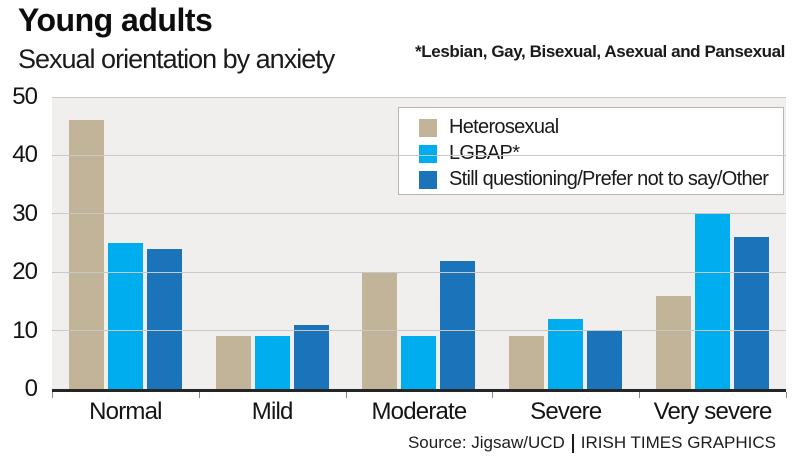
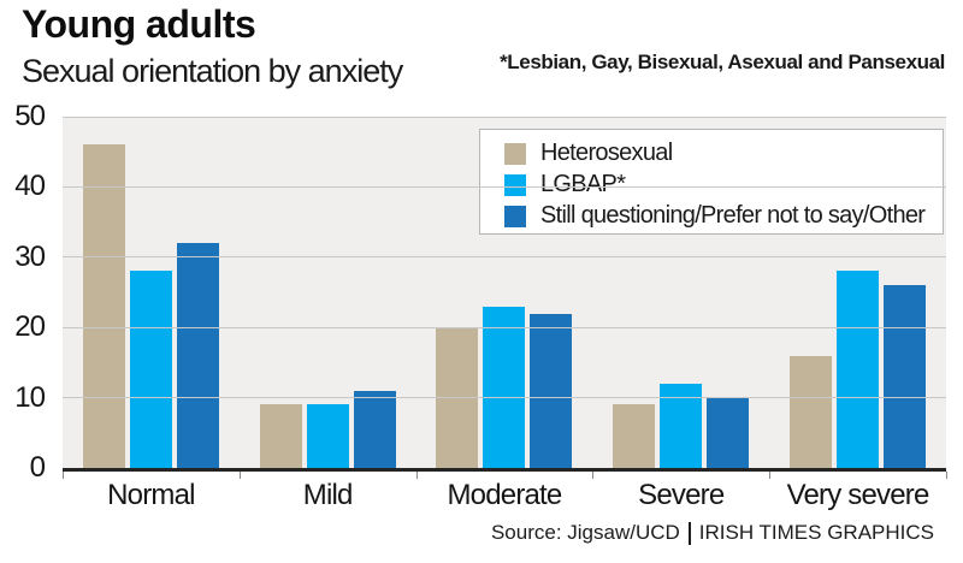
LGBAP*/Normal: 25 -> 28
Still questioning/Prefer not to say/Other/Normal: 24 -> 32
LGBAP*/Moderate: 9 -> 23
LGBAP*/Very severe: 30 -> 28
